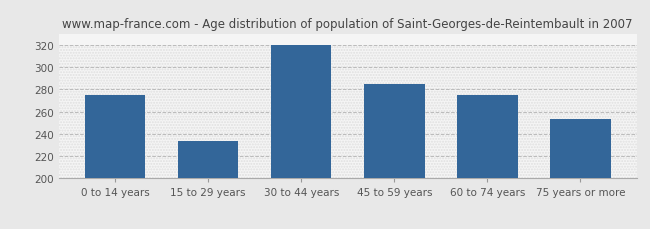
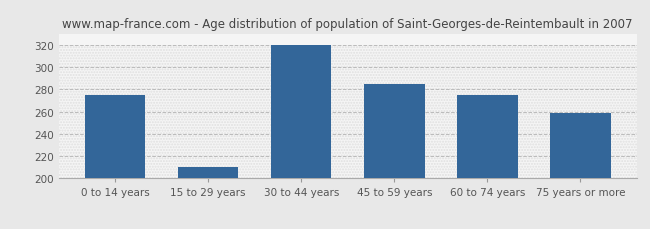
15 to 29 years: 234 -> 210
75 years or more: 253 -> 259
